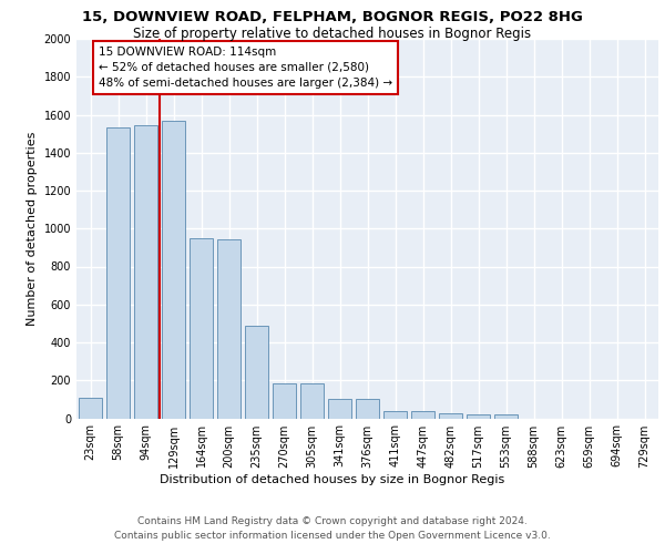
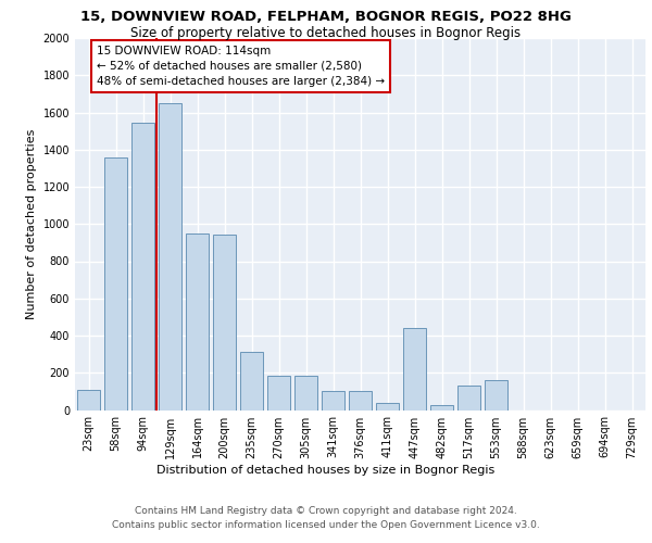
58sqm: 1530 -> 1360
129sqm: 1570 -> 1650
235sqm: 490 -> 310
447sqm: 40 -> 440
517sqm: 20 -> 130
553sqm: 20 -> 160
